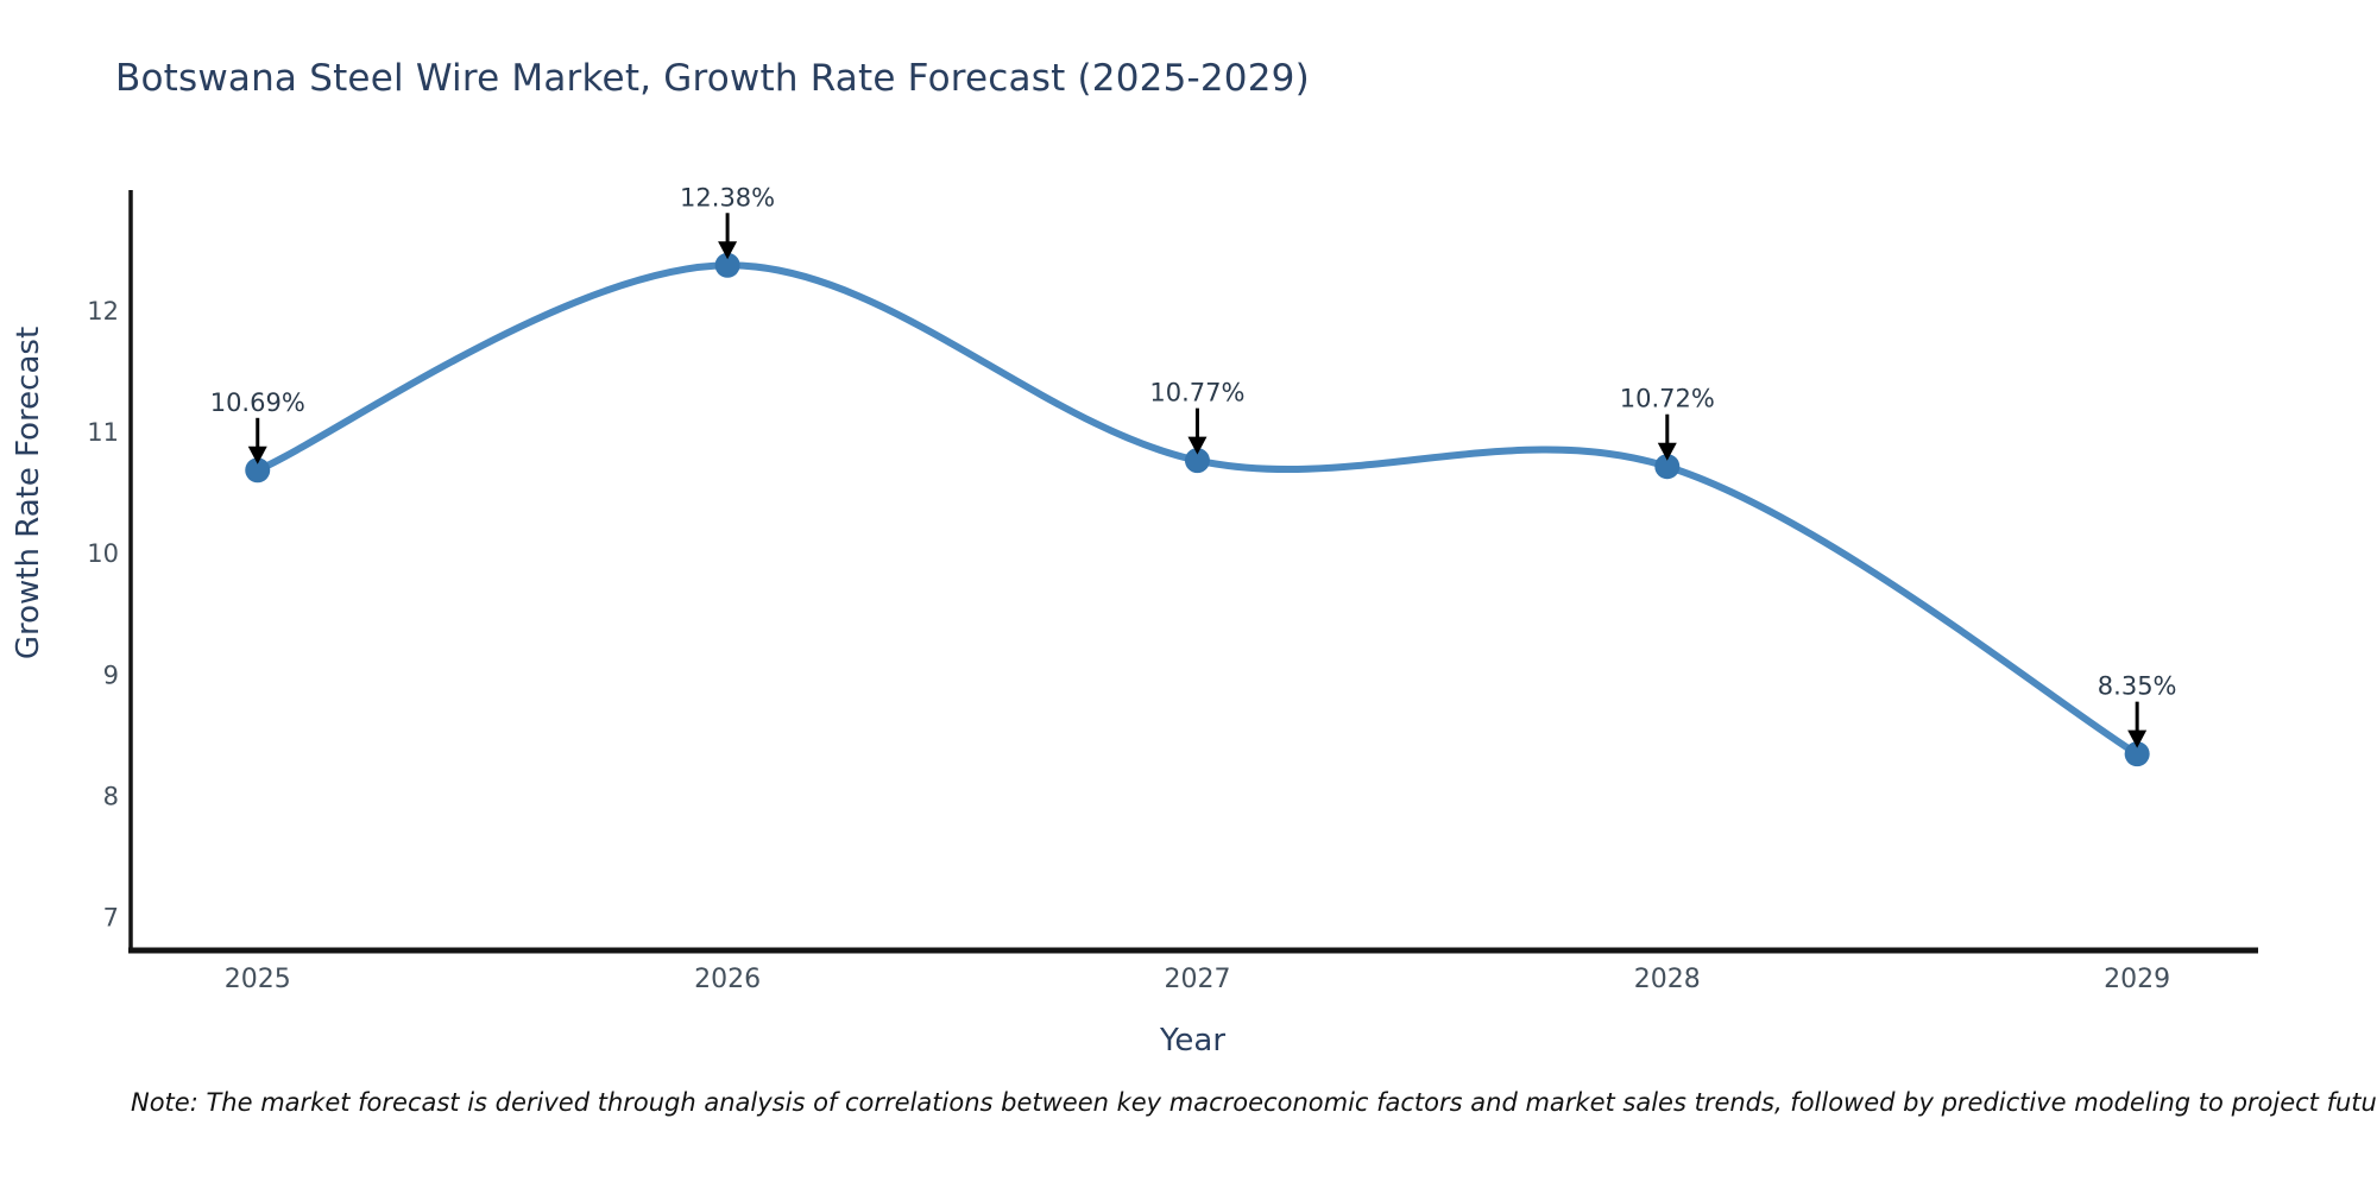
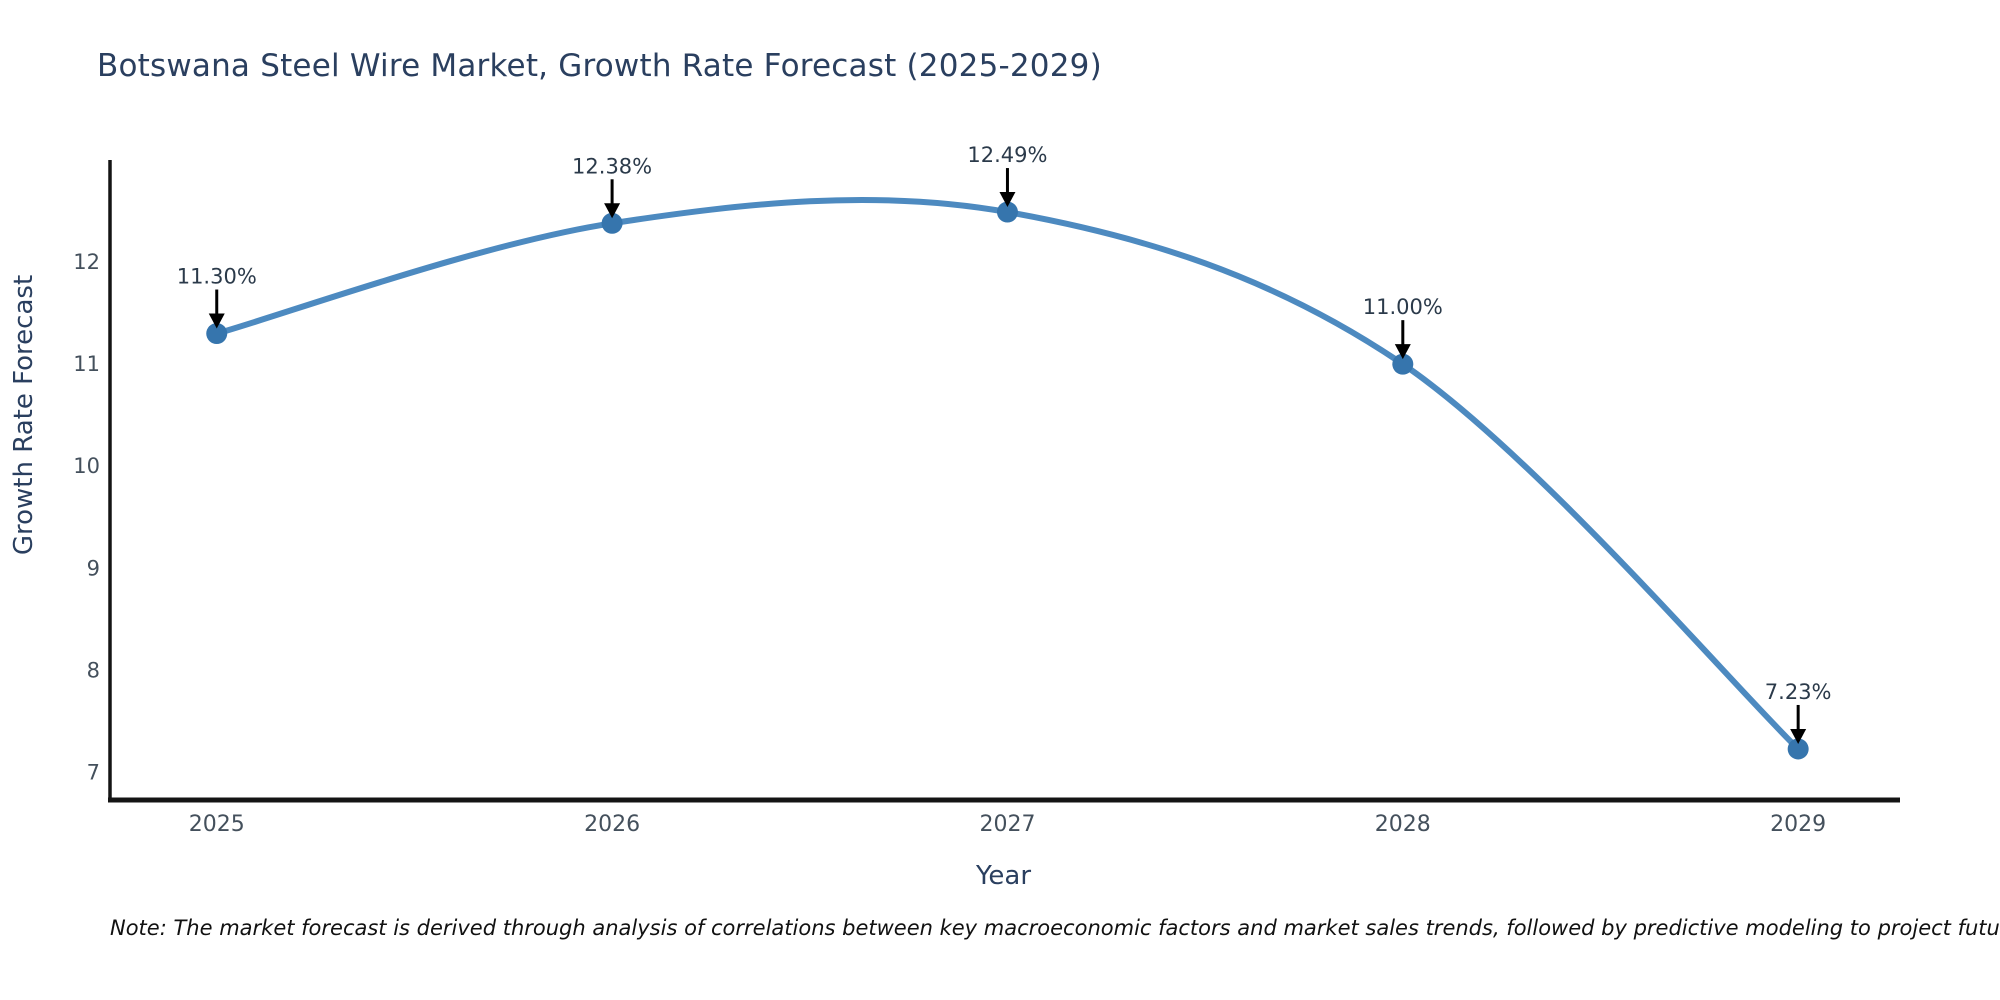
2025: 10.69% -> 11.30%
2027: 10.77% -> 12.49%
2028: 10.72% -> 11.00%
2029: 8.35% -> 7.23%
